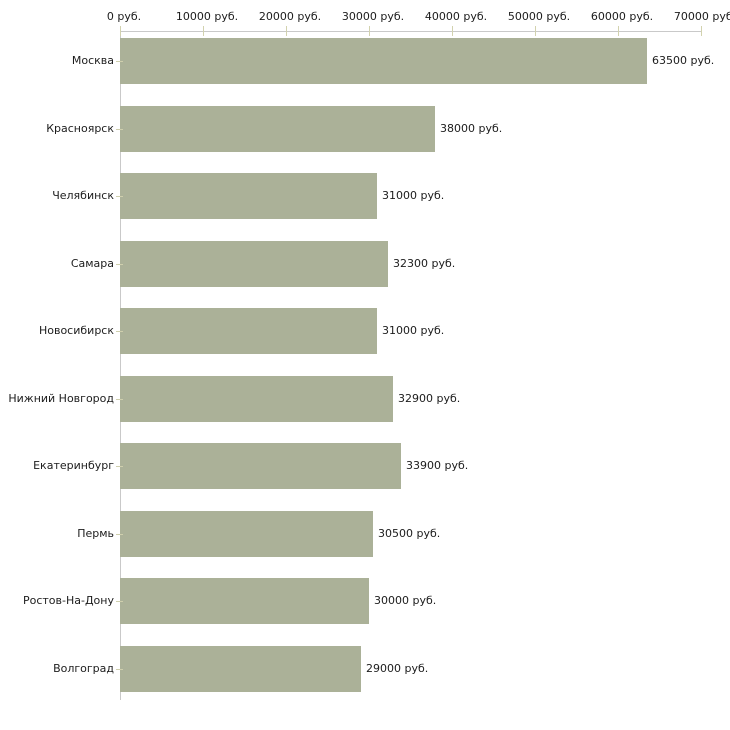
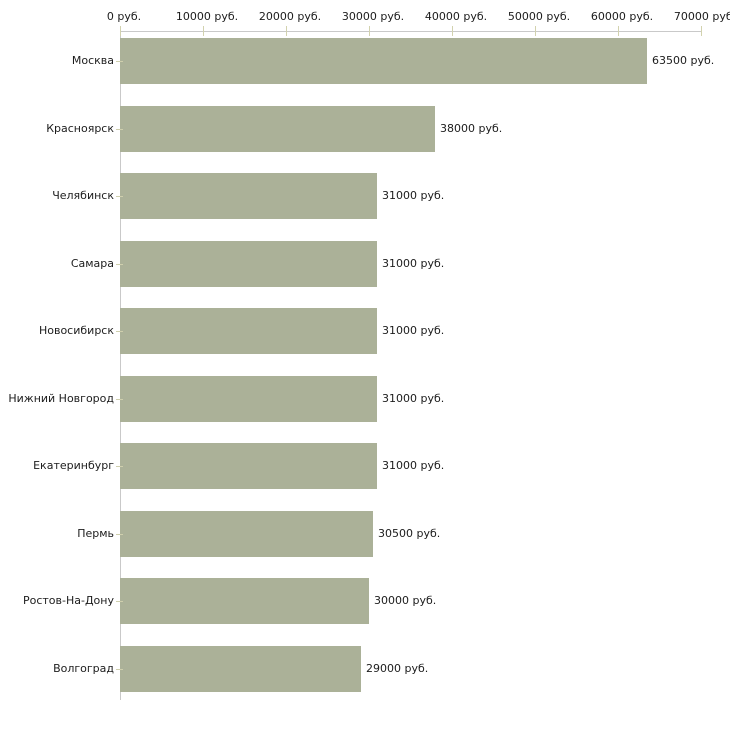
Самара: 32300 -> 31000
Нижний Новгород: 32900 -> 31000
Екатеринбург: 33900 -> 31000
